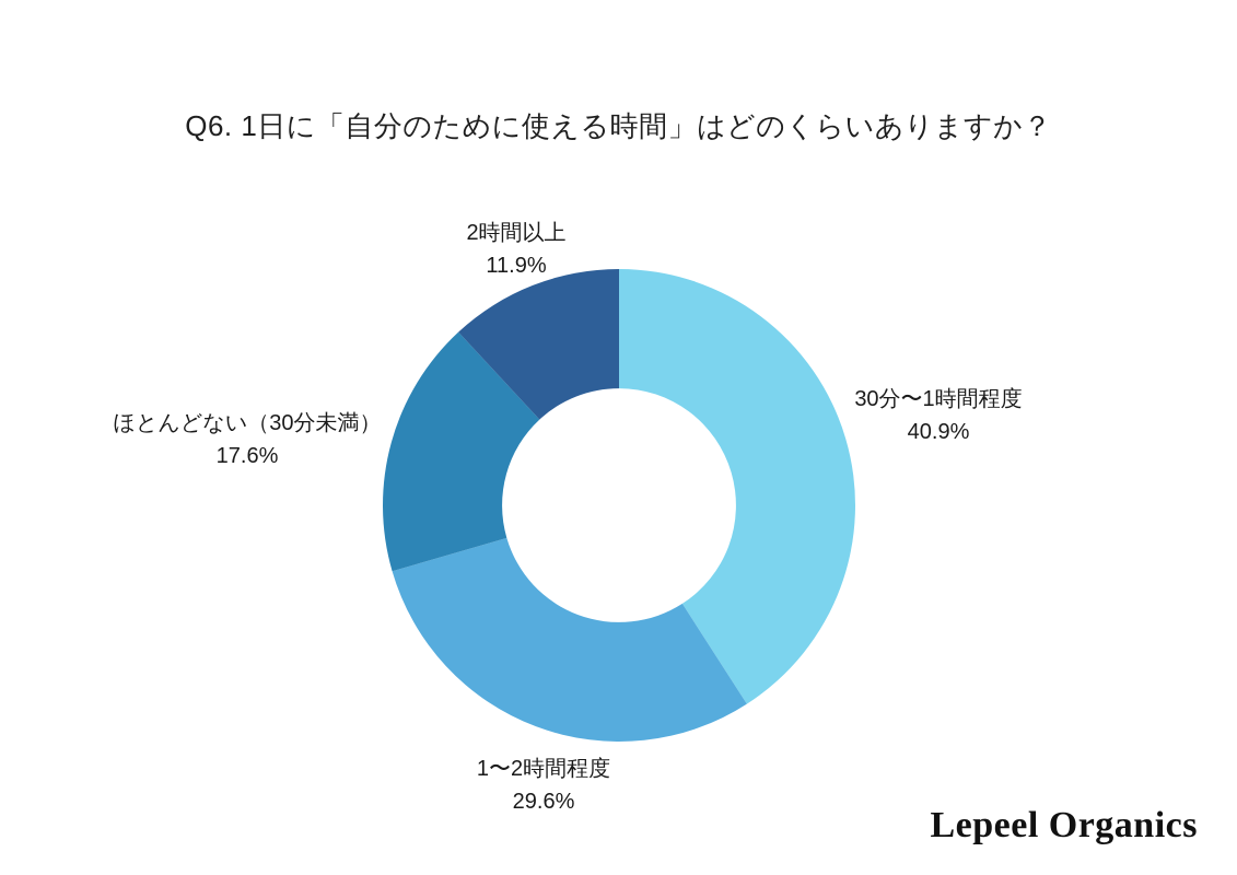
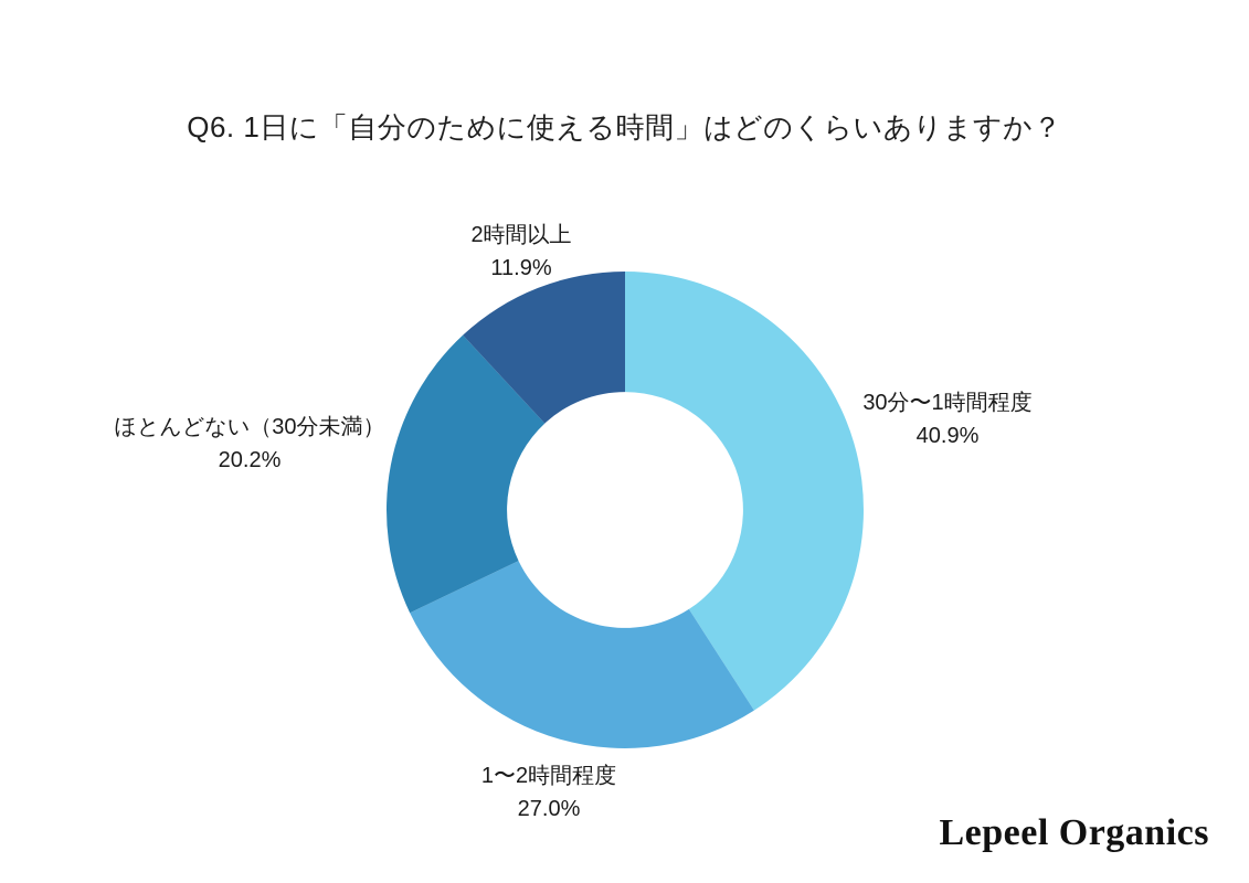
1〜2時間程度: 29.6% -> 27.0%
ほとんどない（30分未満）: 17.6% -> 20.2%
